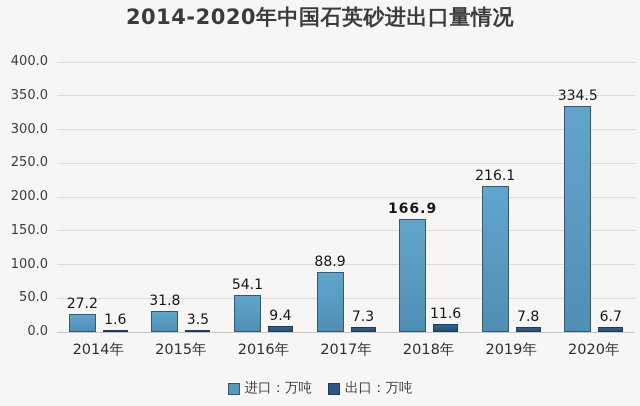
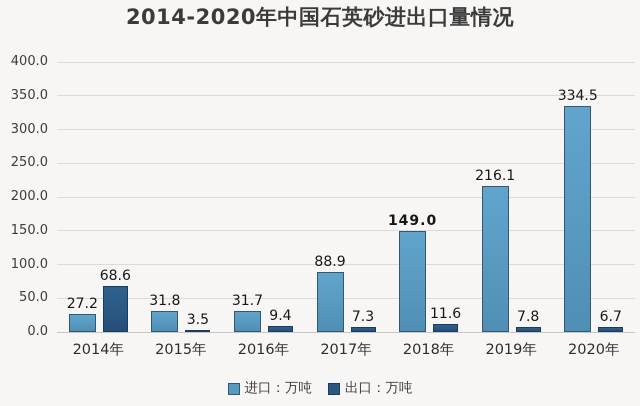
出口：万吨/2014年: 1.6 -> 68.6
进口：万吨/2016年: 54.1 -> 31.7
进口：万吨/2018年: 166.9 -> 149.0
